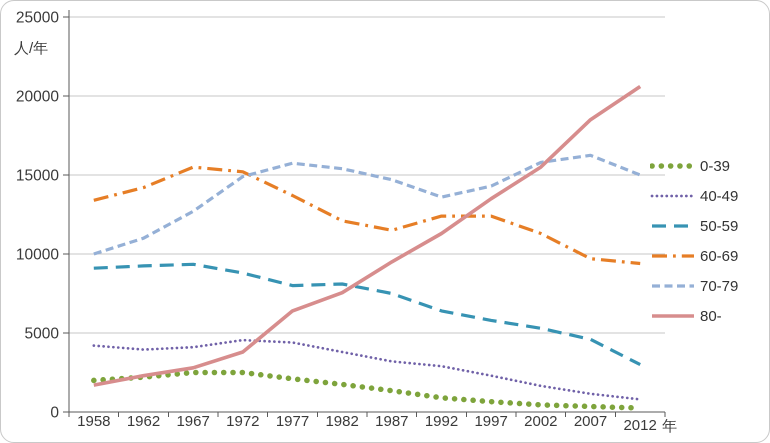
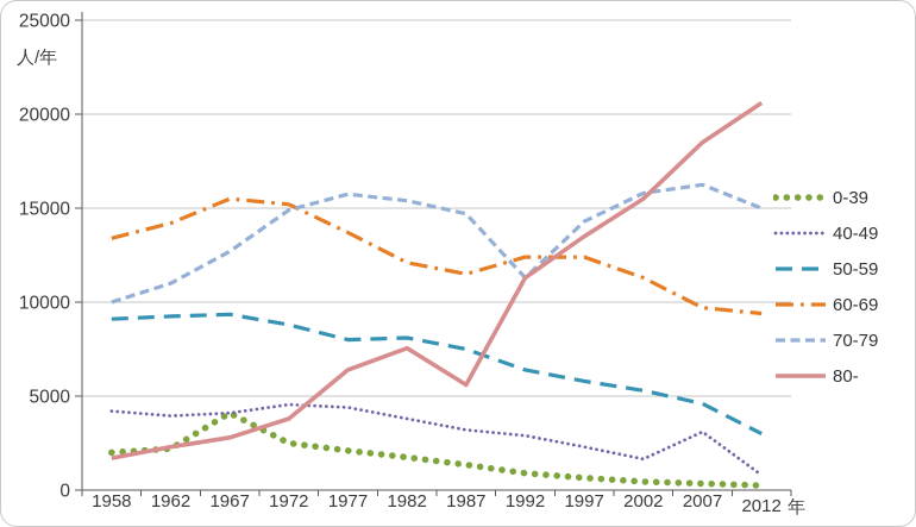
0-39/1967: 2500 -> 4100
80-/1987: 9500 -> 5600
70-79/1992: 13600 -> 11300
40-49/2007: 1200 -> 3100
